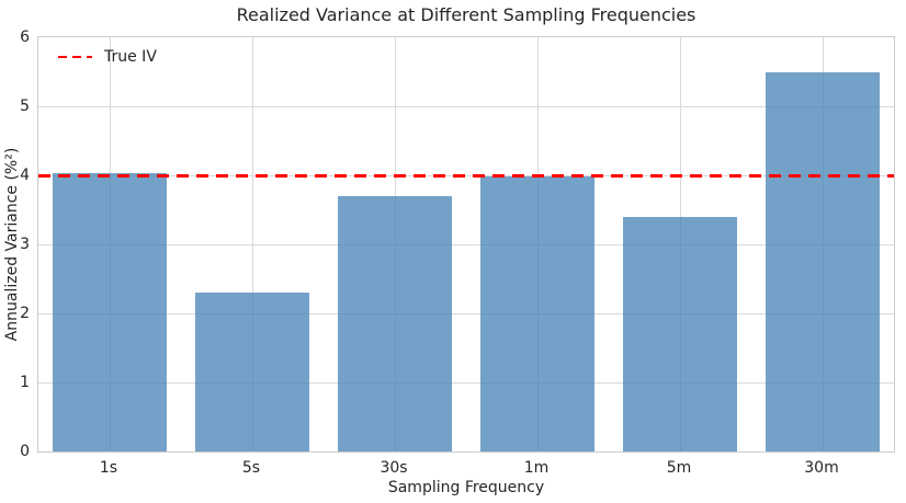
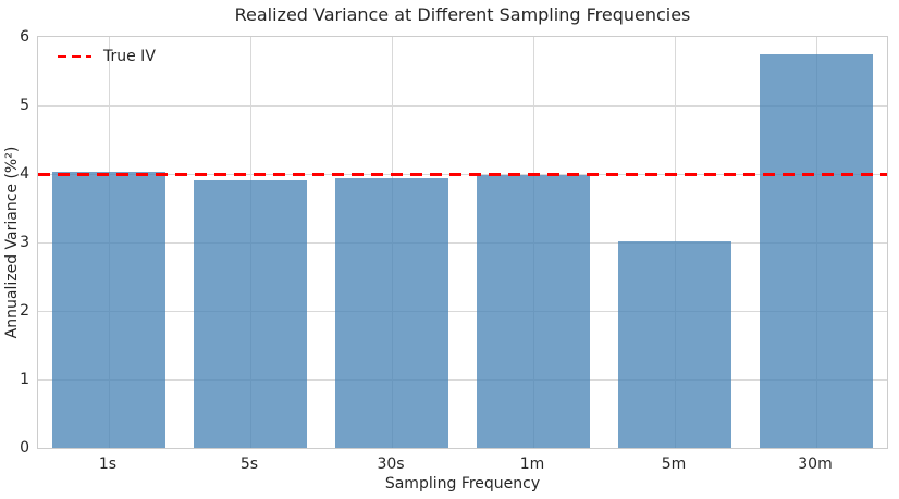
5s: 2.3 -> 3.9
30s: 3.7 -> 3.9
5m: 3.4 -> 3.0
30m: 5.5 -> 5.7
